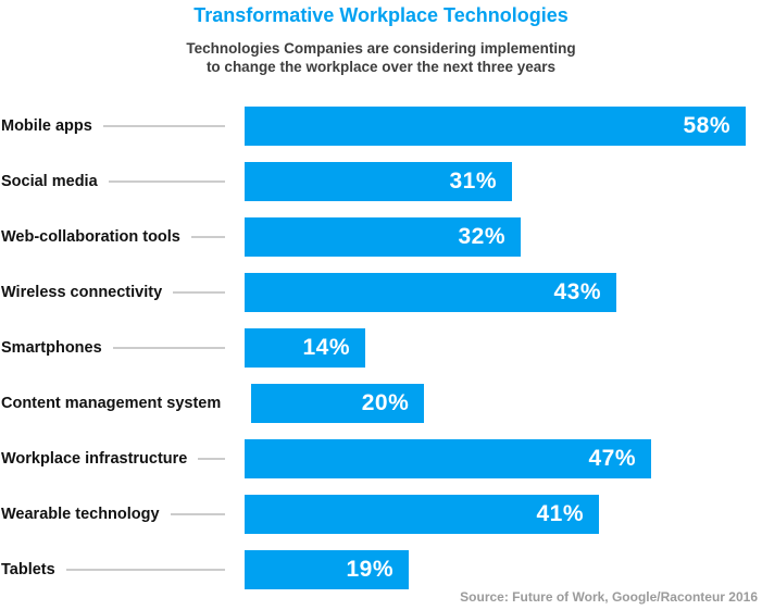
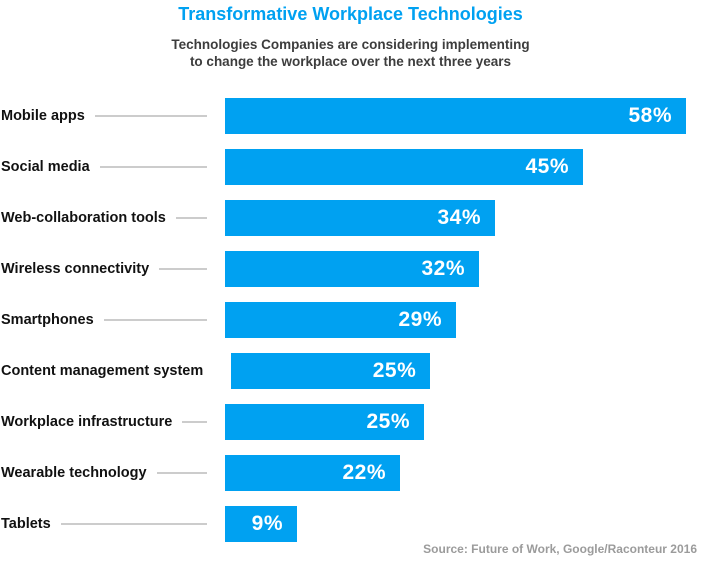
Social media: 31% -> 45%
Web-collaboration tools: 32% -> 34%
Wireless connectivity: 43% -> 32%
Smartphones: 14% -> 29%
Content management system: 20% -> 25%
Workplace infrastructure: 47% -> 25%
Wearable technology: 41% -> 22%
Tablets: 19% -> 9%
